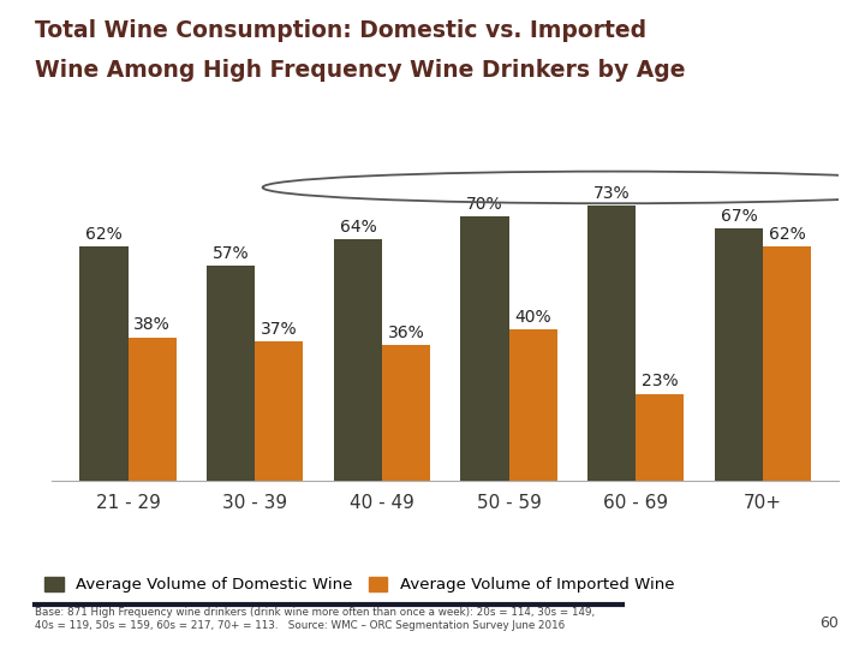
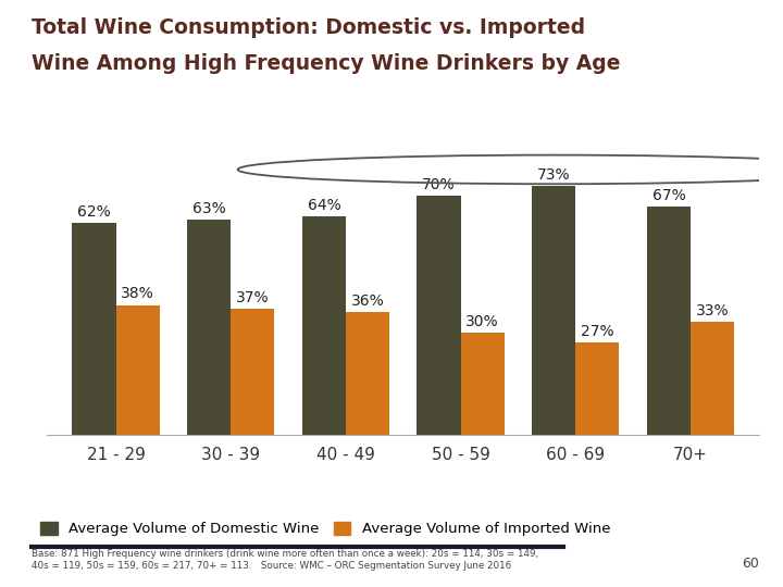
Average Volume of Domestic Wine/30 - 39: 57% -> 63%
Average Volume of Imported Wine/50 - 59: 40% -> 30%
Average Volume of Imported Wine/60 - 69: 23% -> 27%
Average Volume of Imported Wine/70+: 62% -> 33%
